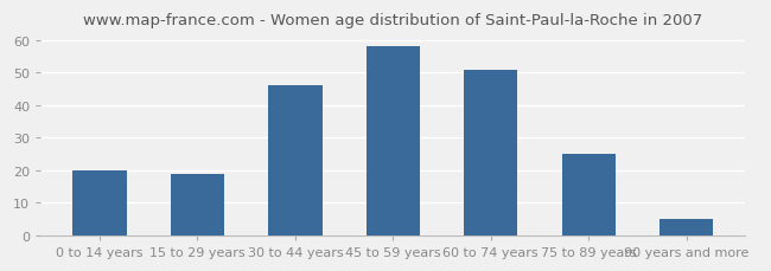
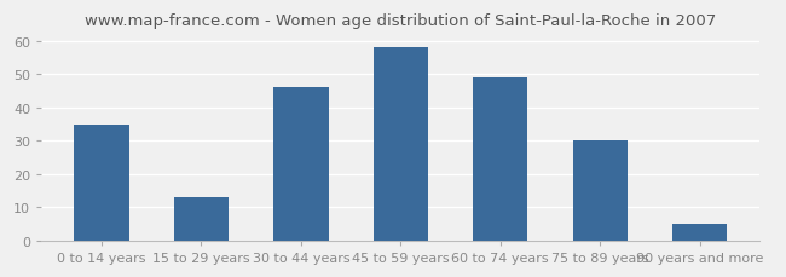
0 to 14 years: 20 -> 35
15 to 29 years: 19 -> 13
60 to 74 years: 51 -> 49
75 to 89 years: 25 -> 30
